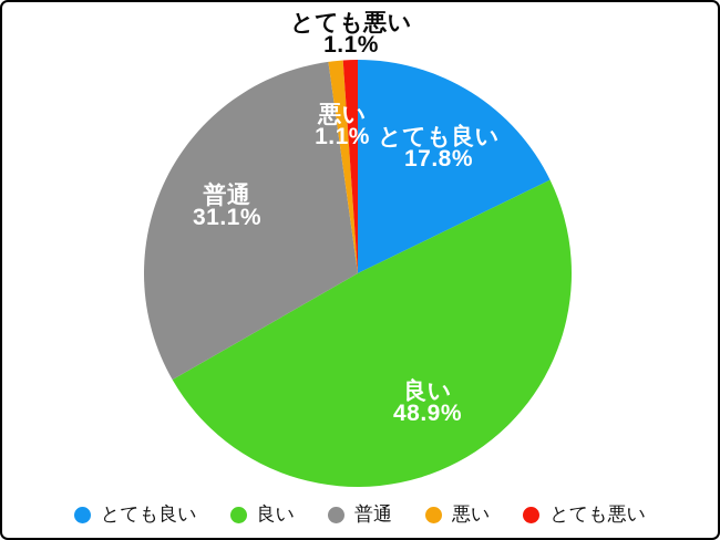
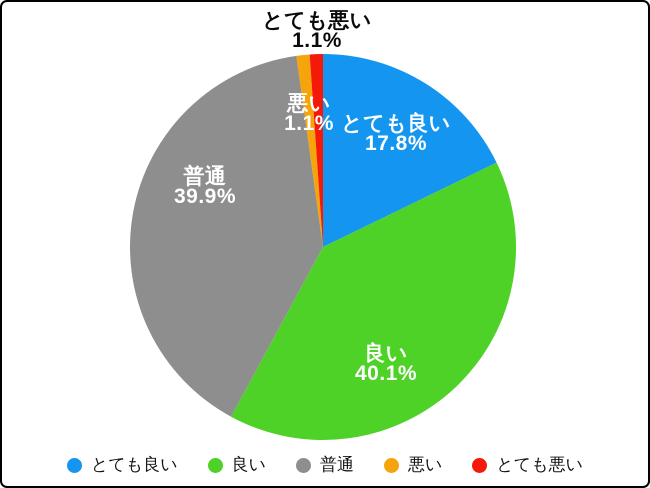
良い: 48.9% -> 40.1%
普通: 31.1% -> 39.9%
